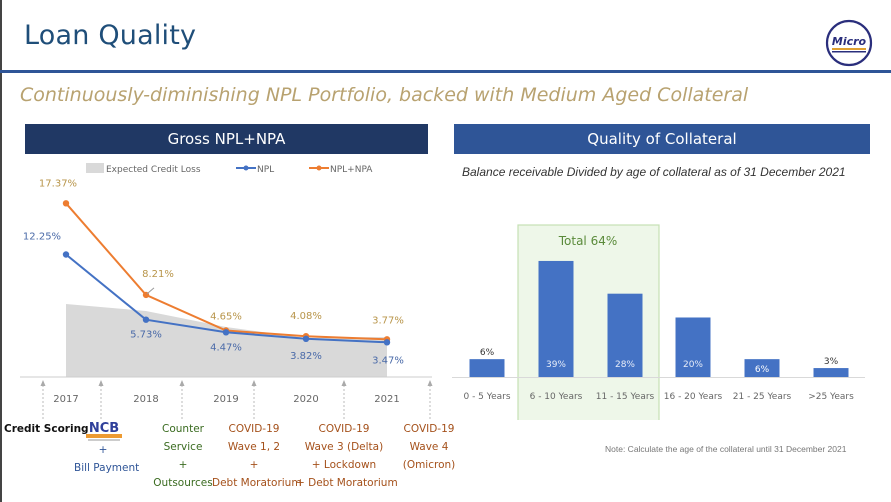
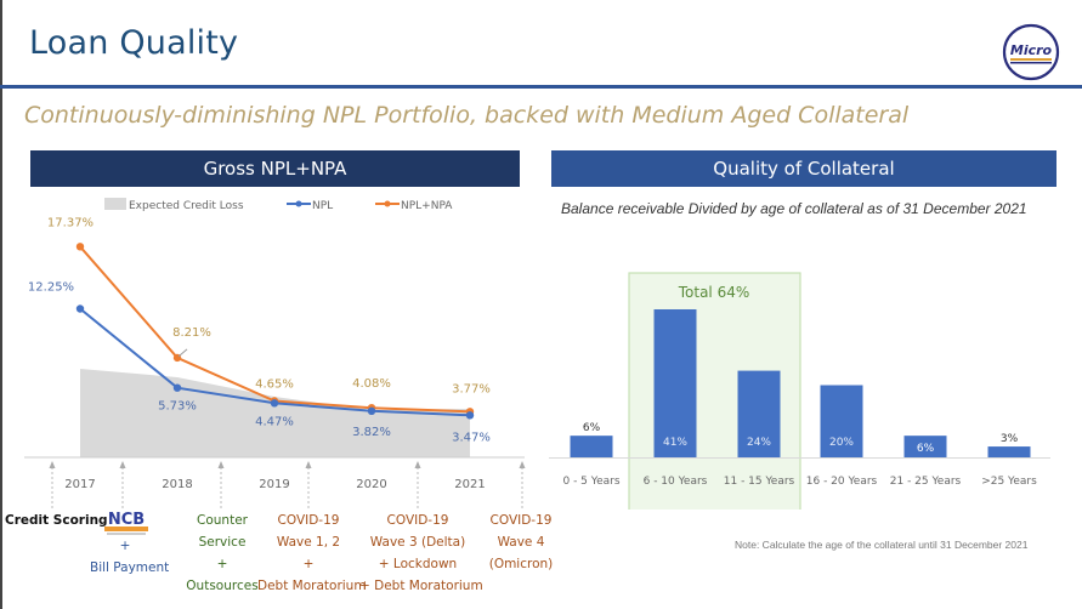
Quality of Collateral/6 - 10 Years: 39% -> 41%
Quality of Collateral/11 - 15 Years: 28% -> 24%
